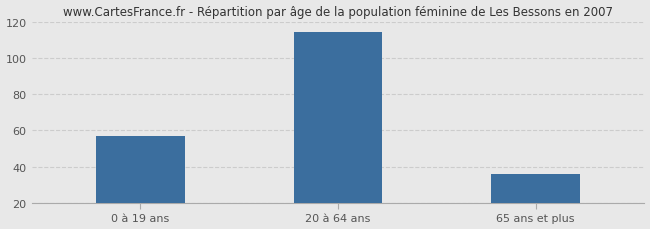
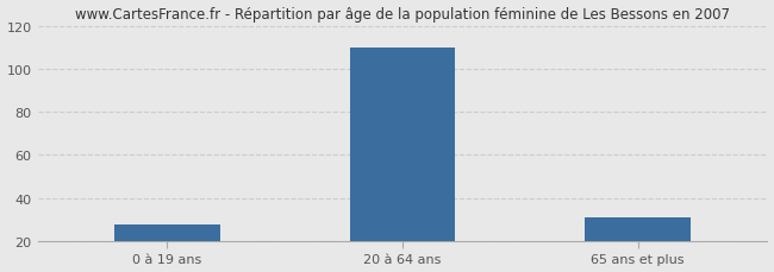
0 à 19 ans: 57 -> 28
20 à 64 ans: 114 -> 110
65 ans et plus: 36 -> 31
